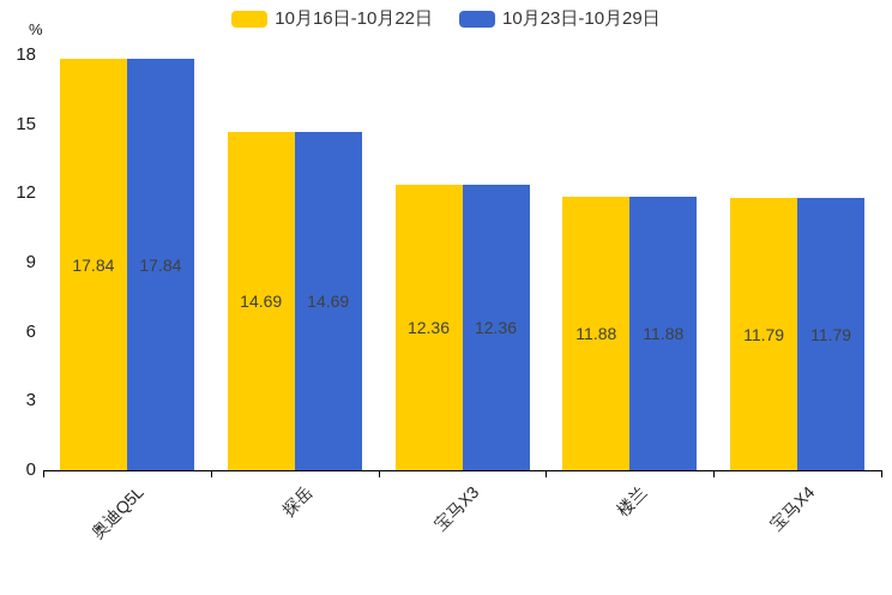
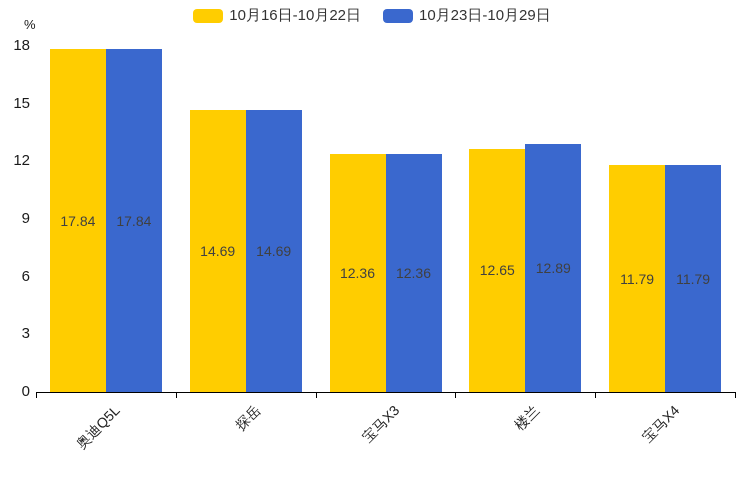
10月16日-10月22日/楼兰: 11.88 -> 12.65
10月23日-10月29日/楼兰: 11.88 -> 12.89
